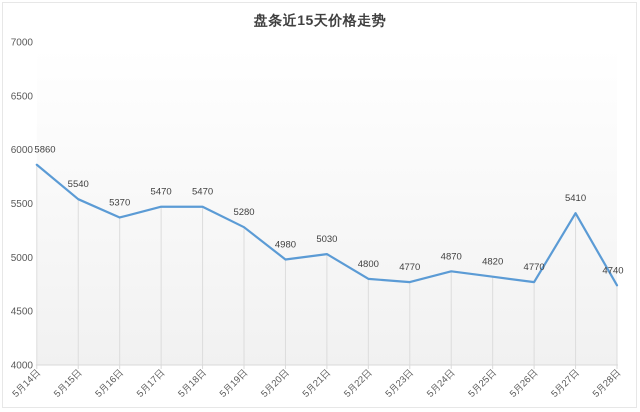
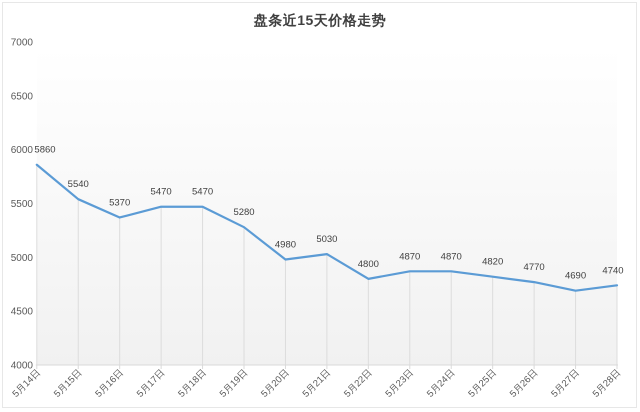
5月23日: 4770 -> 4870
5月27日: 5410 -> 4690
